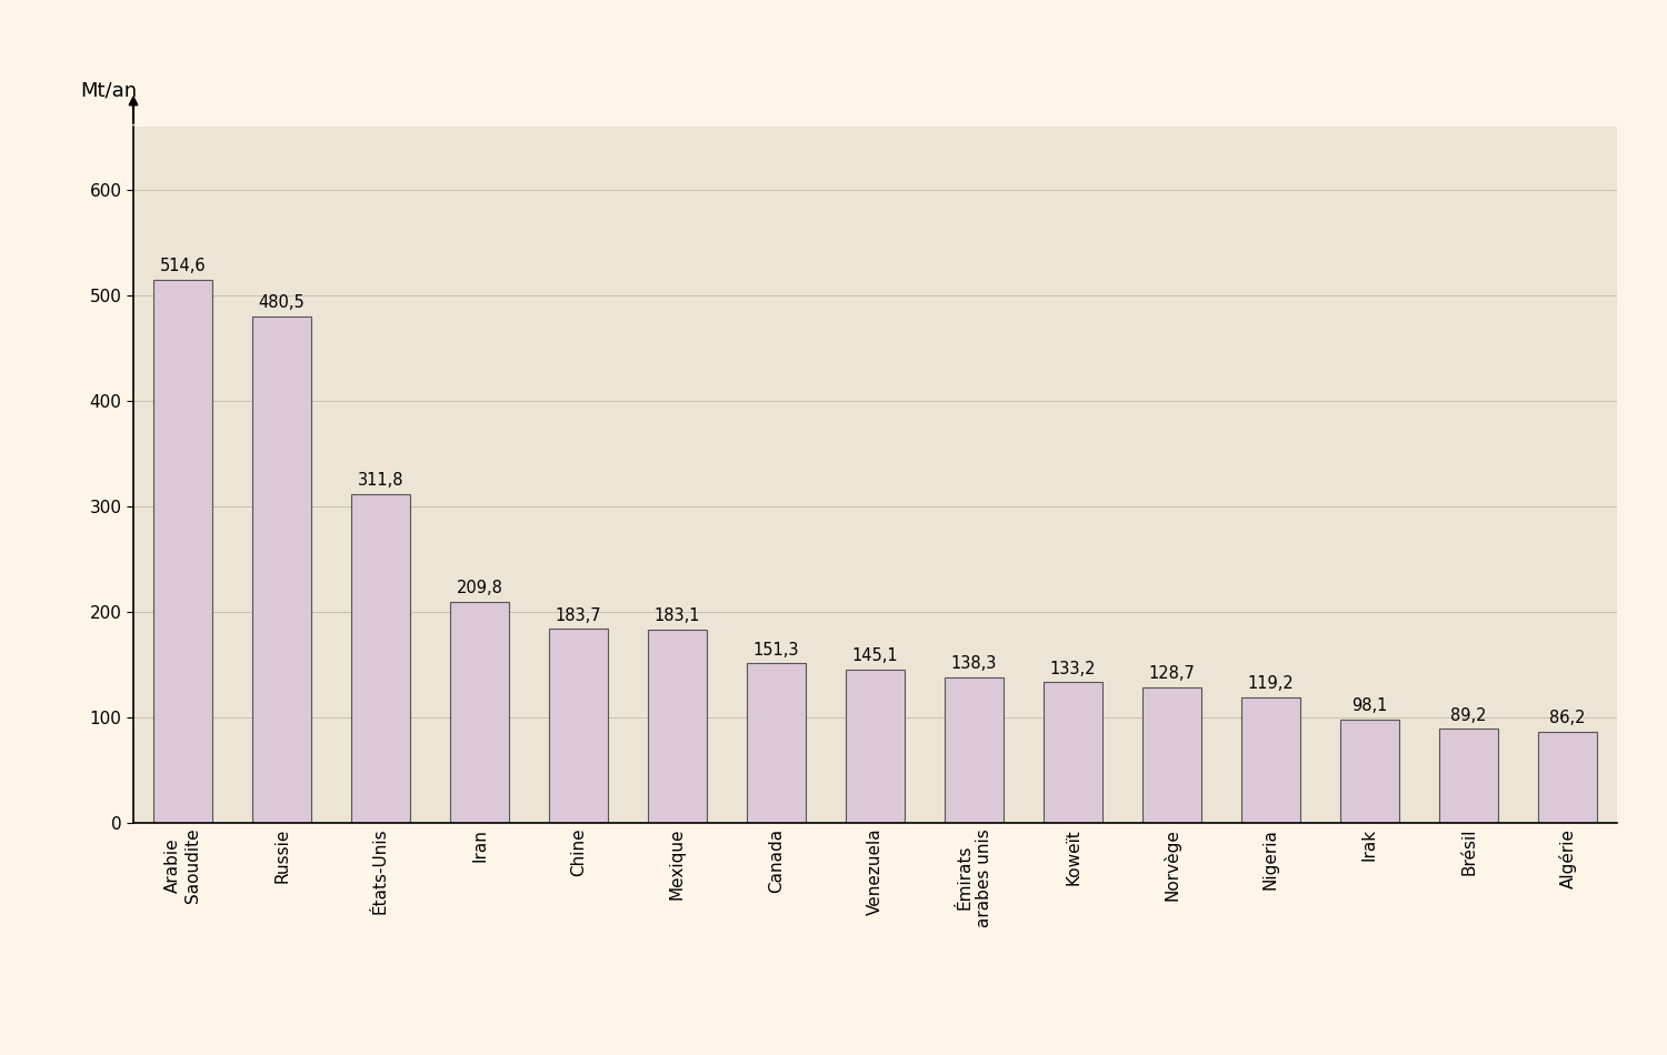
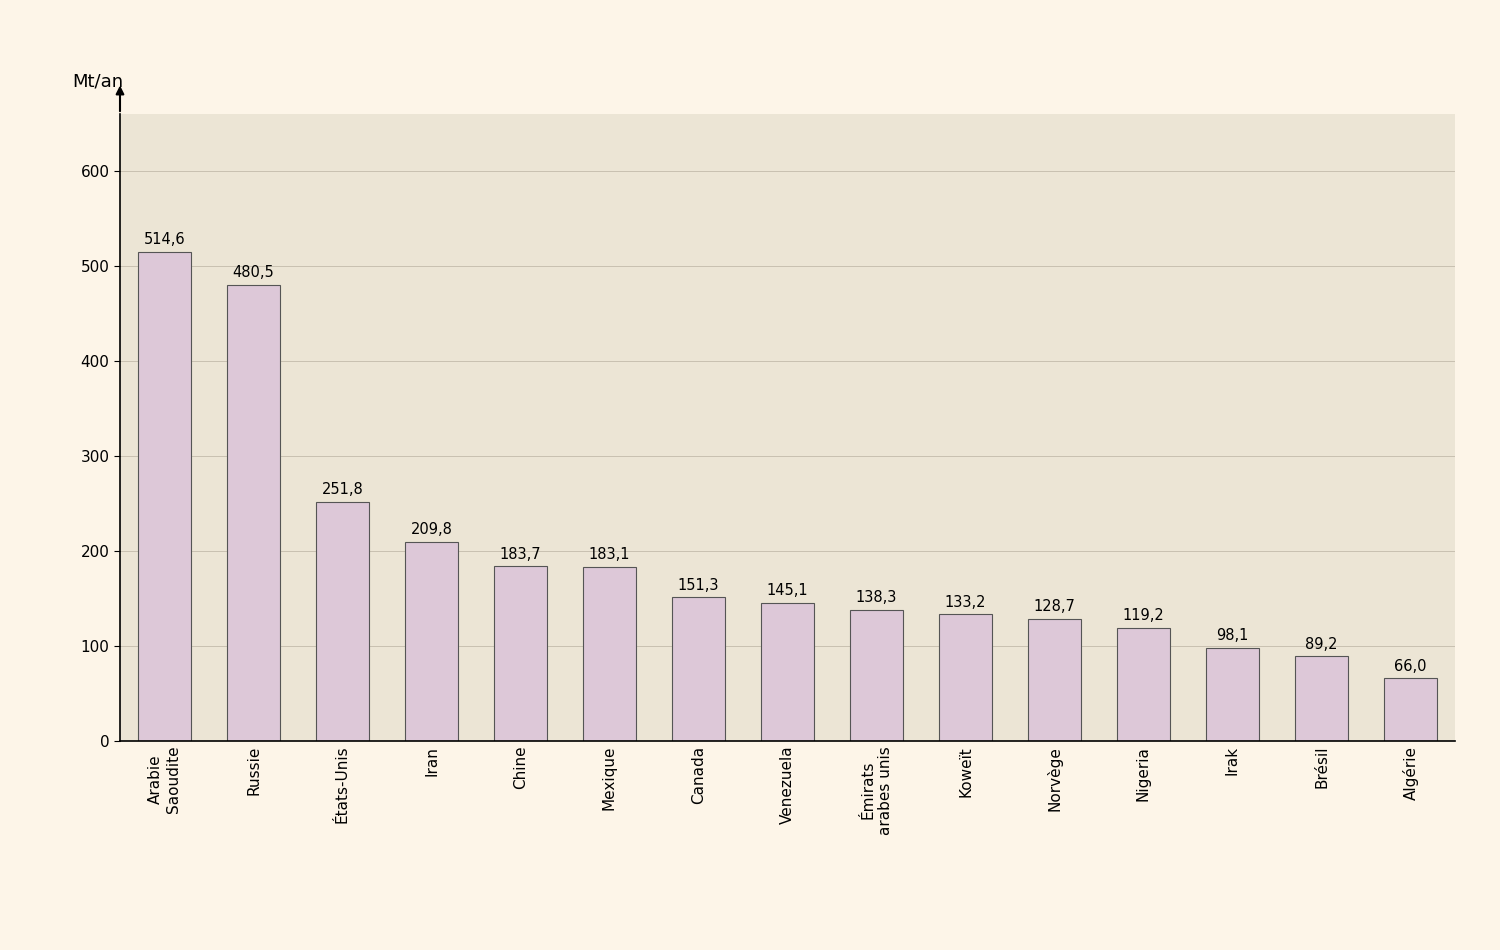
États-Unis: 311,8 -> 251,8
Algérie: 86,2 -> 66,0
